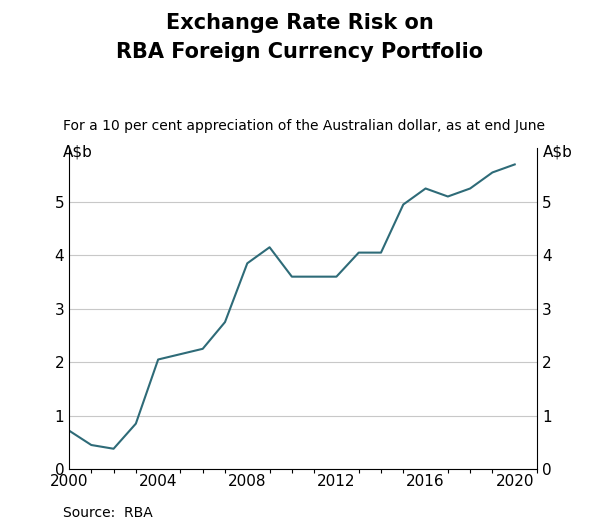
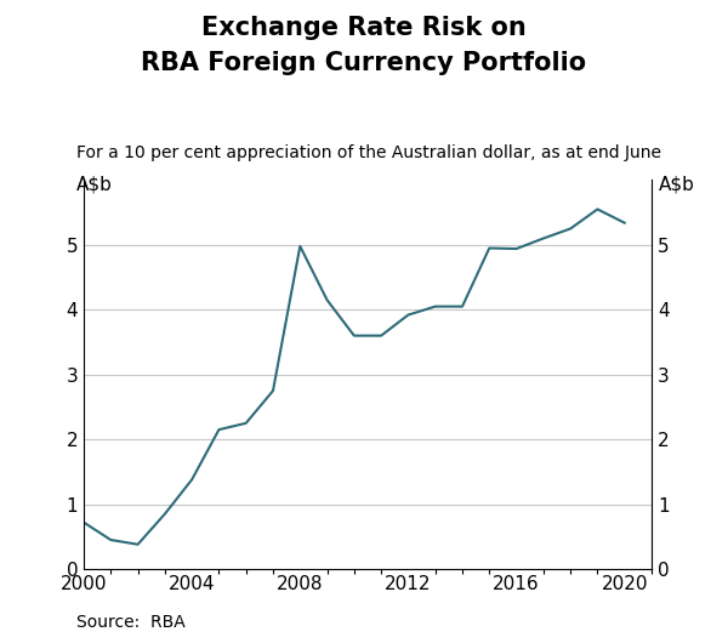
2004: 2.05 -> 1.38
2008: 3.85 -> 4.98
2012: 3.60 -> 3.92
2016: 5.25 -> 4.94
2020: 5.70 -> 5.34
